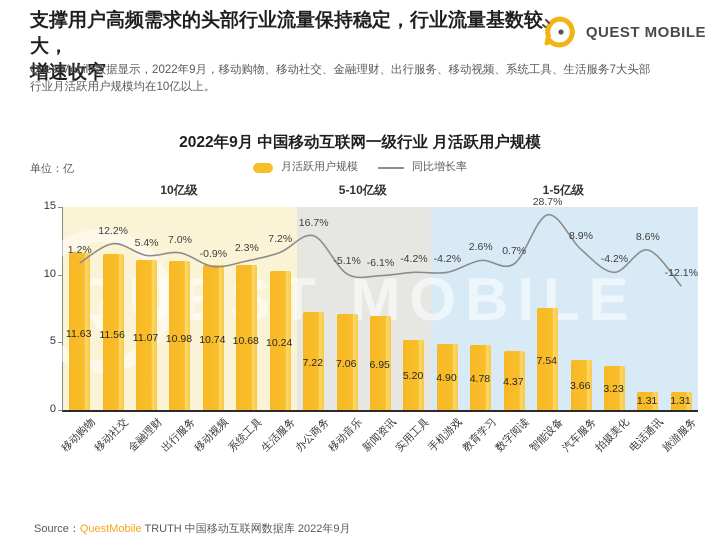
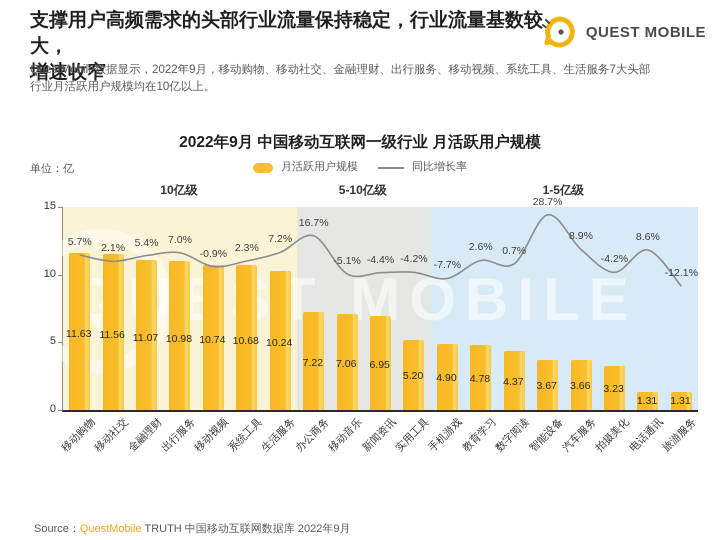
同比增长率/移动购物: 1.2% -> 5.7%
同比增长率/移动社交: 12.2% -> 2.1%
同比增长率/新闻资讯: -6.1% -> -4.4%
同比增长率/手机游戏: -4.2% -> -7.7%
月活跃用户规模/智能设备: 7.54 -> 3.67
